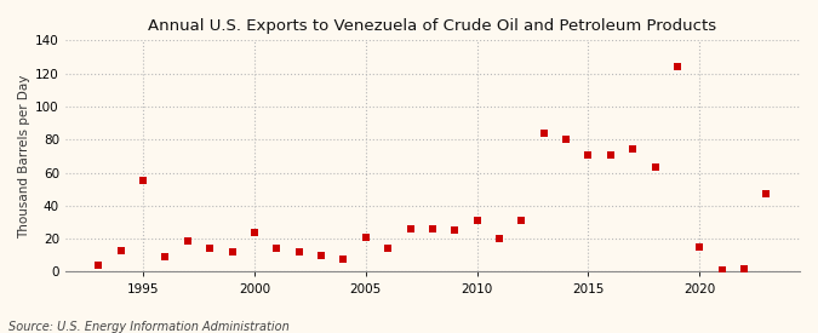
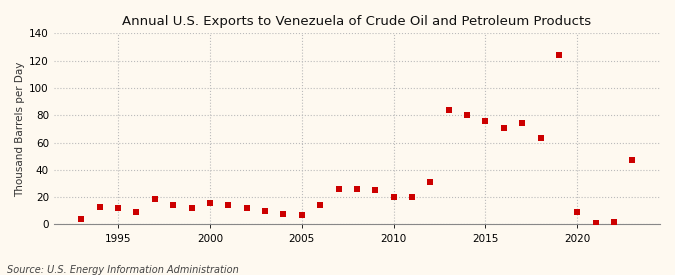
1995: 55 -> 12
2000: 24 -> 16
2005: 21 -> 7
2010: 31 -> 20
2015: 71 -> 76
2020: 15 -> 9
